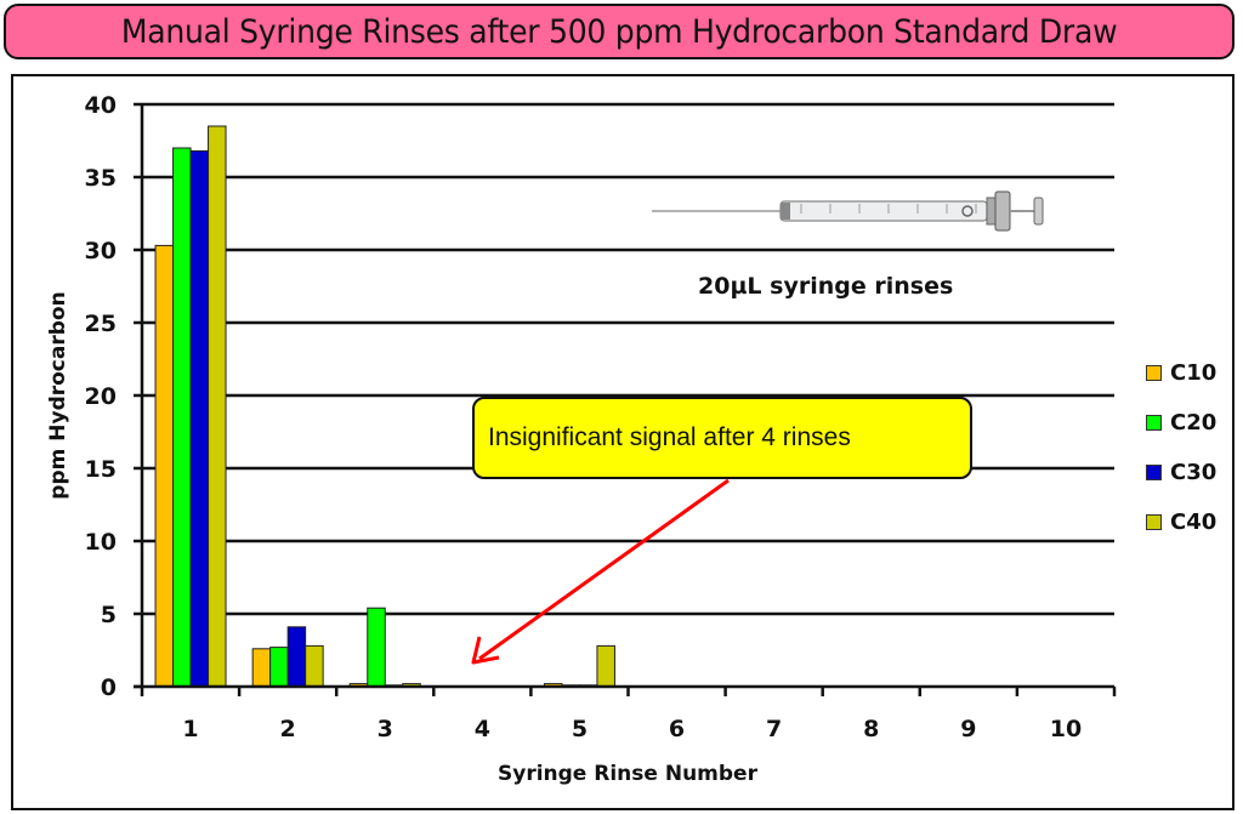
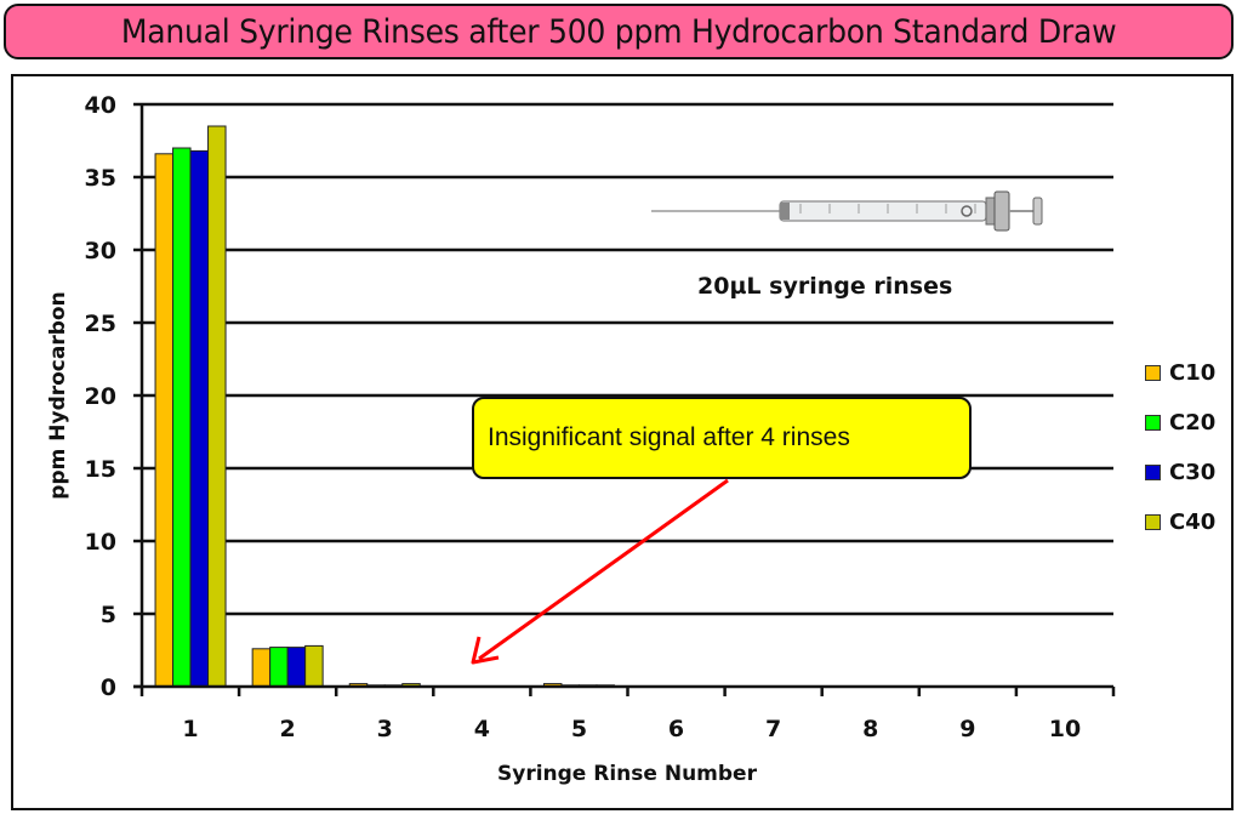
C10/1: 30.3 -> 36.6
C30/2: 4.1 -> 2.7
C20/3: 5.4 -> 0.1
C40/5: 2.8 -> 0.1
